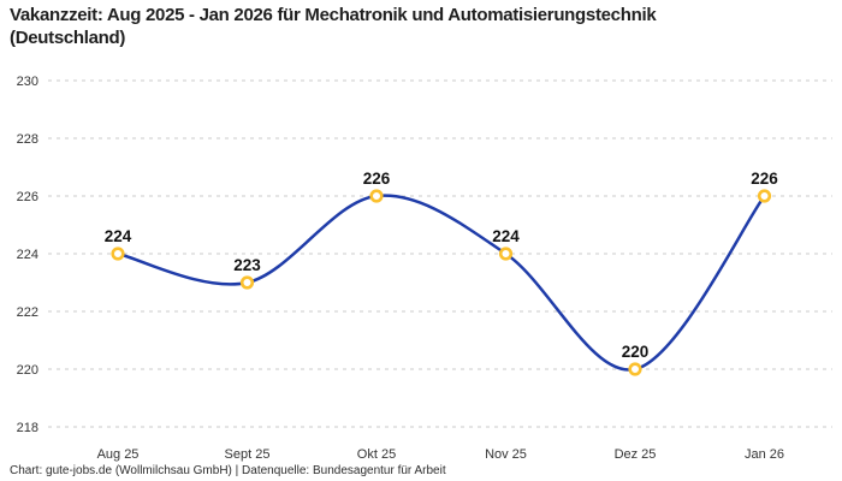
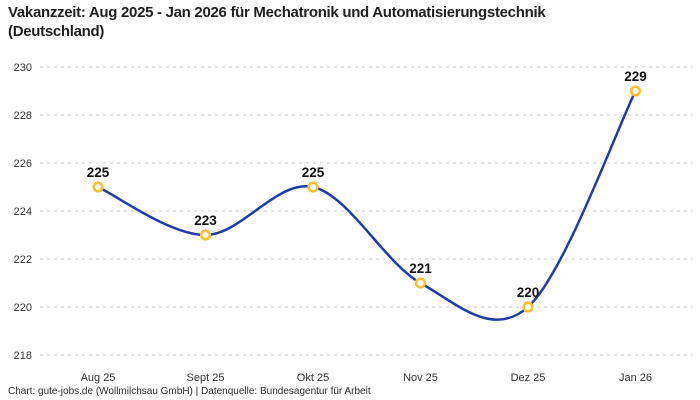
Aug 25: 224 -> 225
Okt 25: 226 -> 225
Nov 25: 224 -> 221
Jan 26: 226 -> 229
